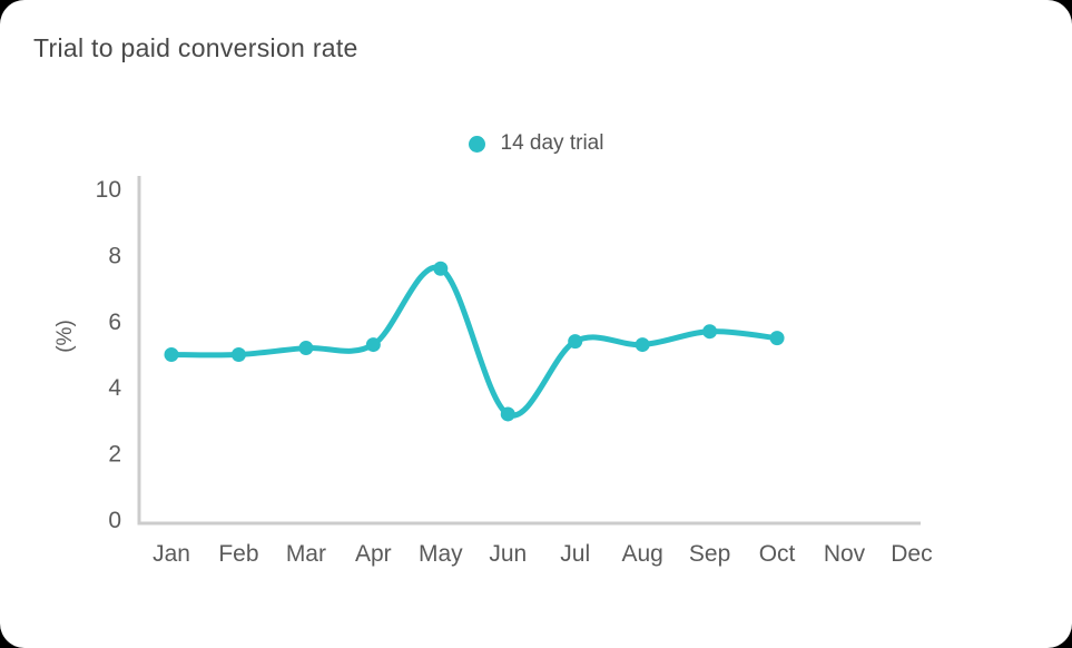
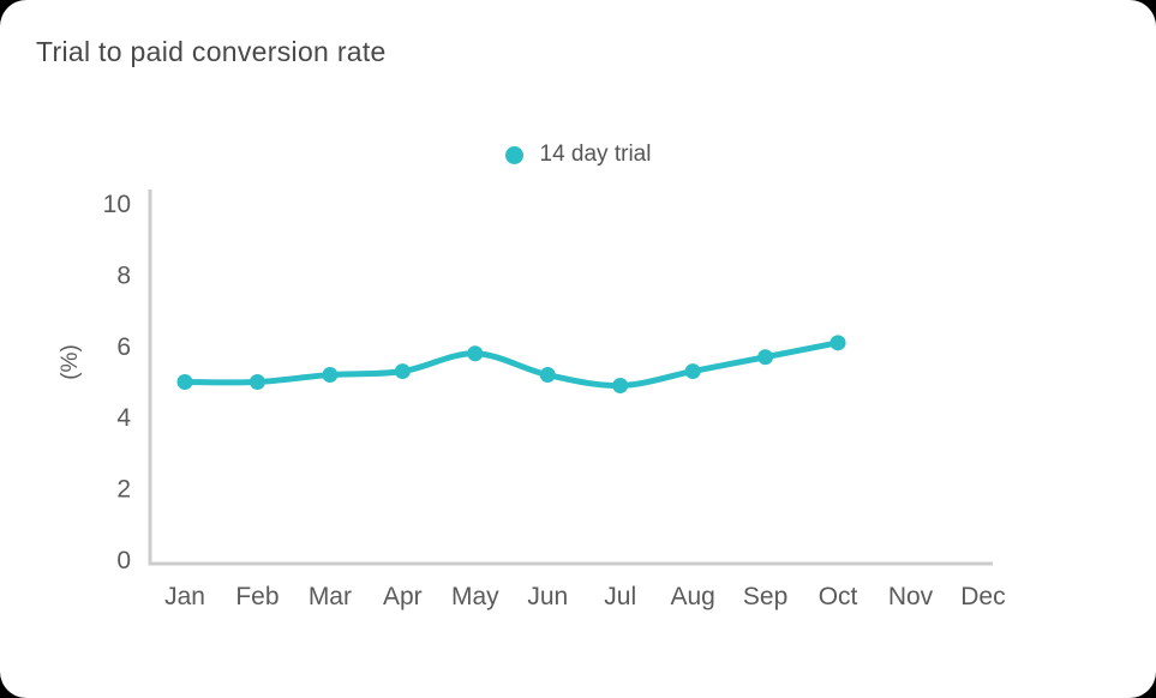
May: 7.6 -> 5.8
Jun: 3.2 -> 5.2
Jul: 5.4 -> 4.9
Oct: 5.5 -> 6.1
